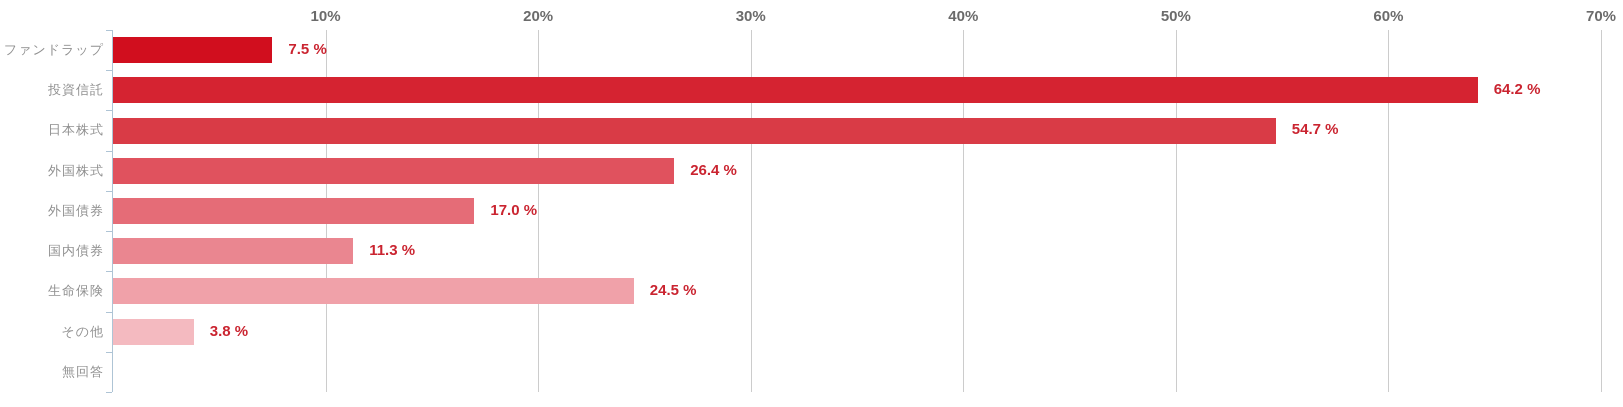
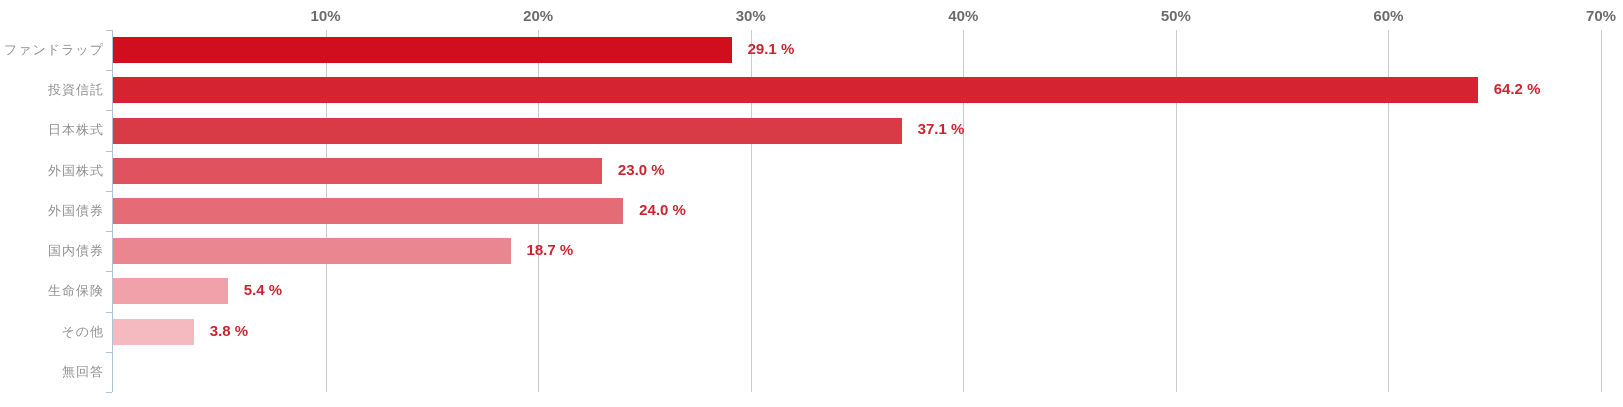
ファンドラップ: 7.5 -> 29.1
日本株式: 54.7 -> 37.1
外国株式: 26.4 -> 23.0
外国債券: 17.0 -> 24.0
国内債券: 11.3 -> 18.7
生命保険: 24.5 -> 5.4
